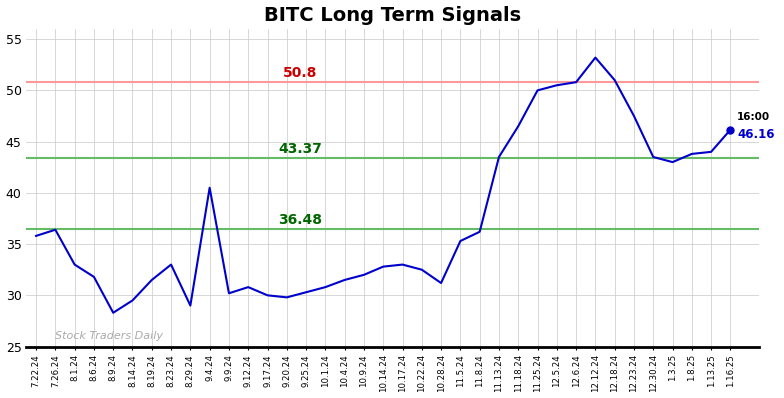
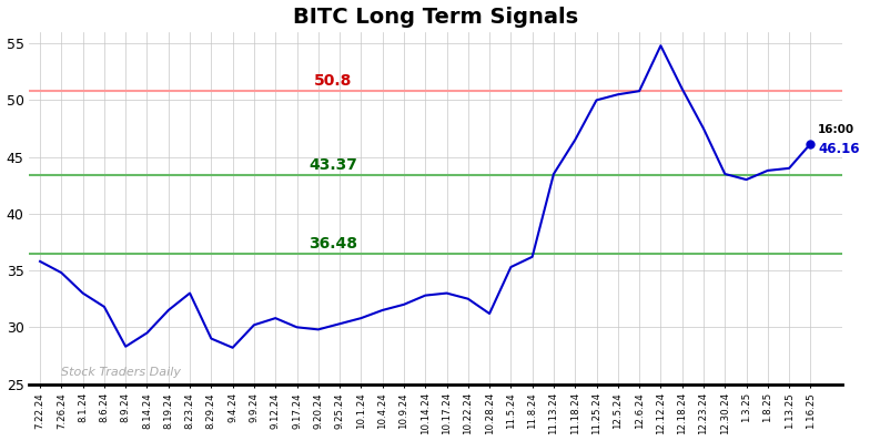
7.26.24: 36.4 -> 34.8
9.4.24: 40.5 -> 28.2
12.12.24: 53.2 -> 54.8
